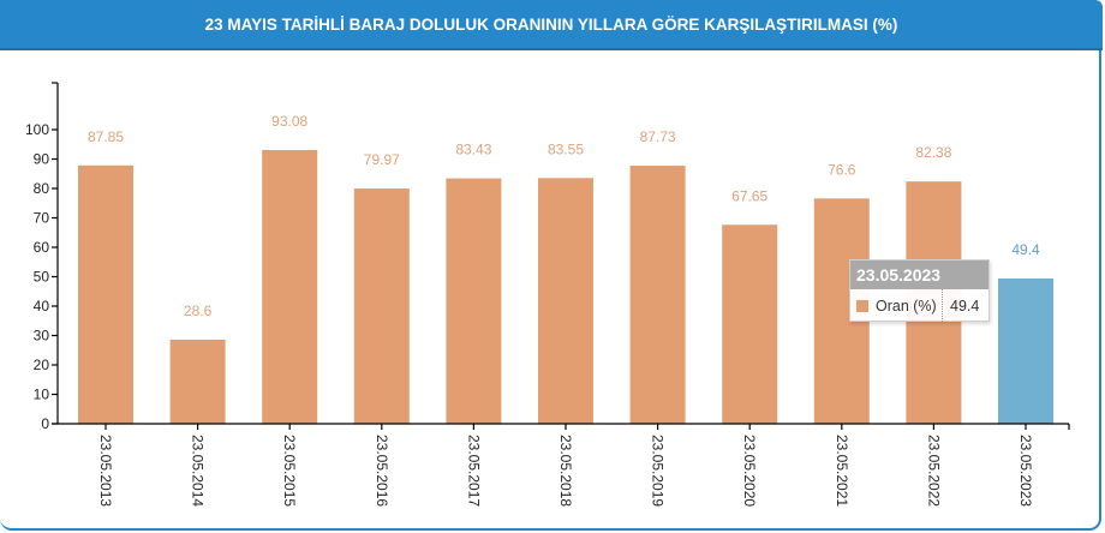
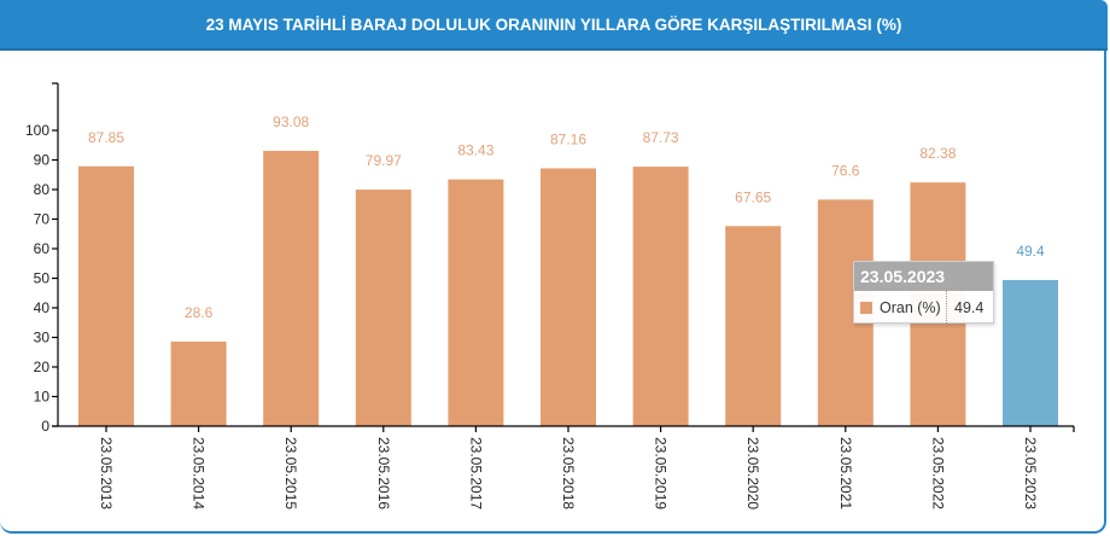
23.05.2018: 83.55 -> 87.16
